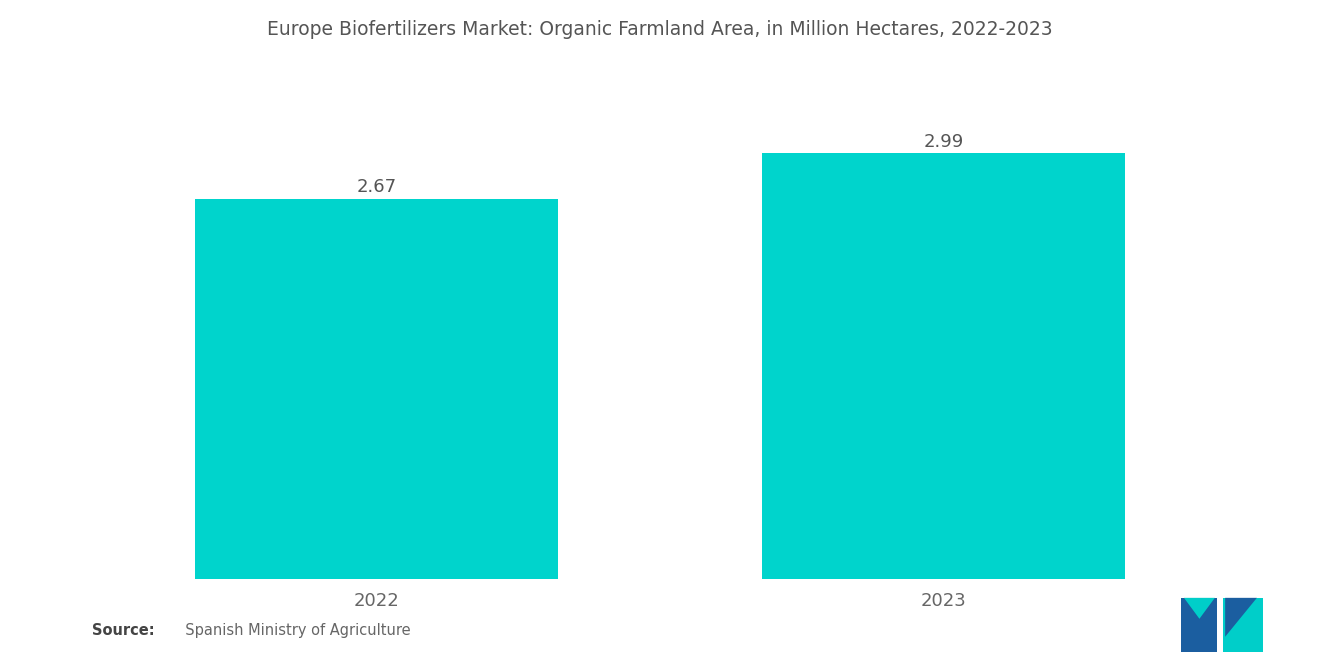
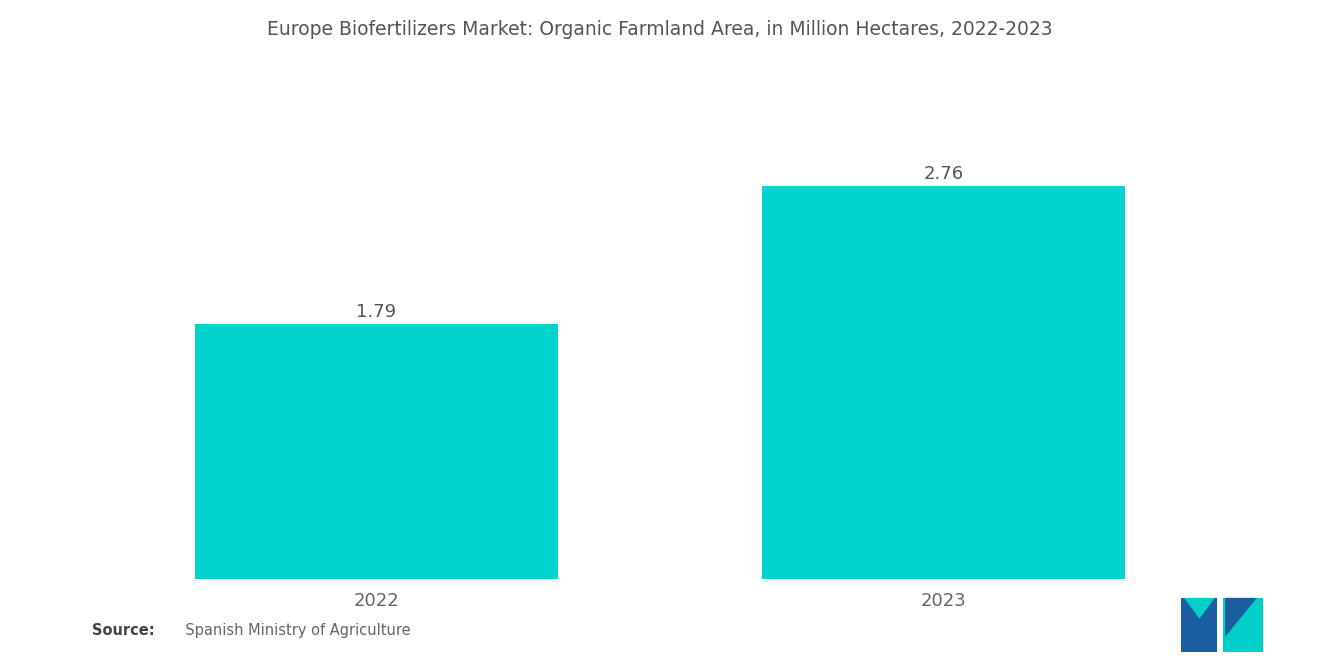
2022: 2.67 -> 1.79
2023: 2.99 -> 2.76
